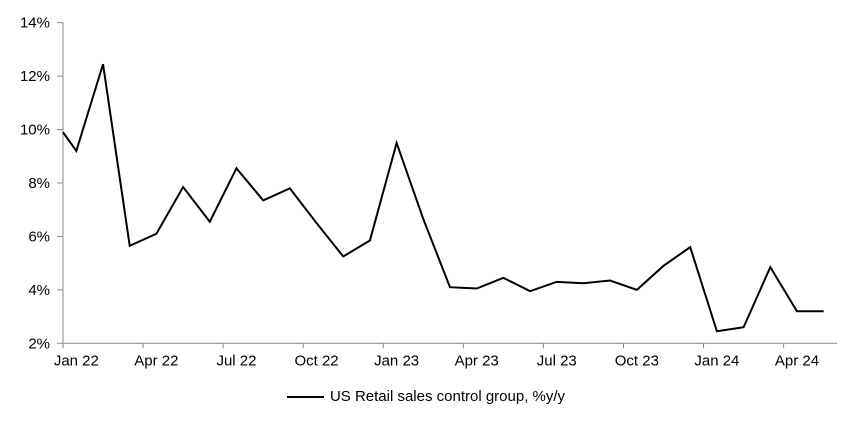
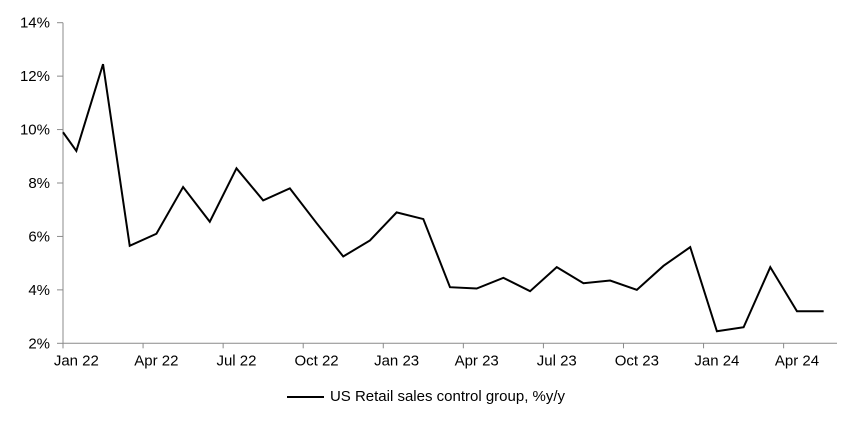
Jan 23: 9.5% -> 6.9%
Jul 23: 4.3% -> 4.8%
